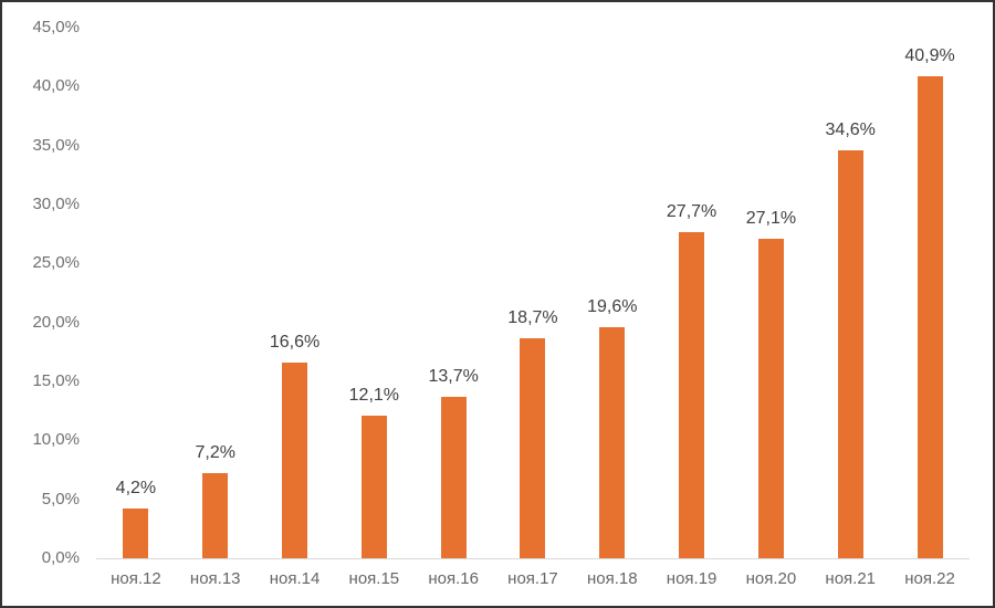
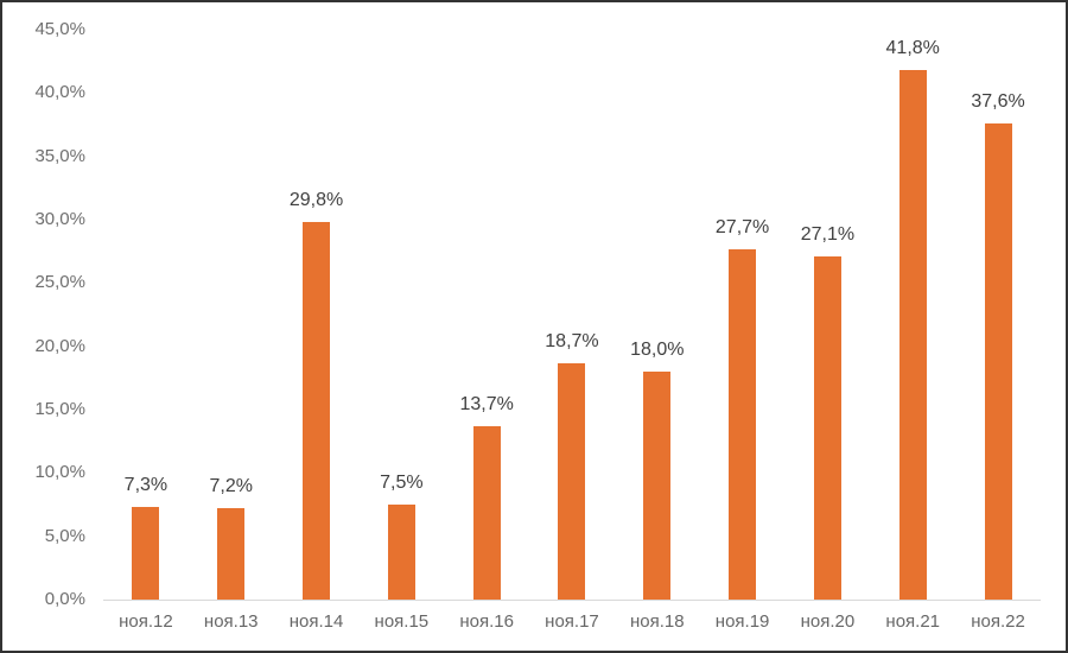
ноя.12: 4,2% -> 7,3%
ноя.14: 16,6% -> 29,8%
ноя.15: 12,1% -> 7,5%
ноя.18: 19,6% -> 18,0%
ноя.21: 34,6% -> 41,8%
ноя.22: 40,9% -> 37,6%
